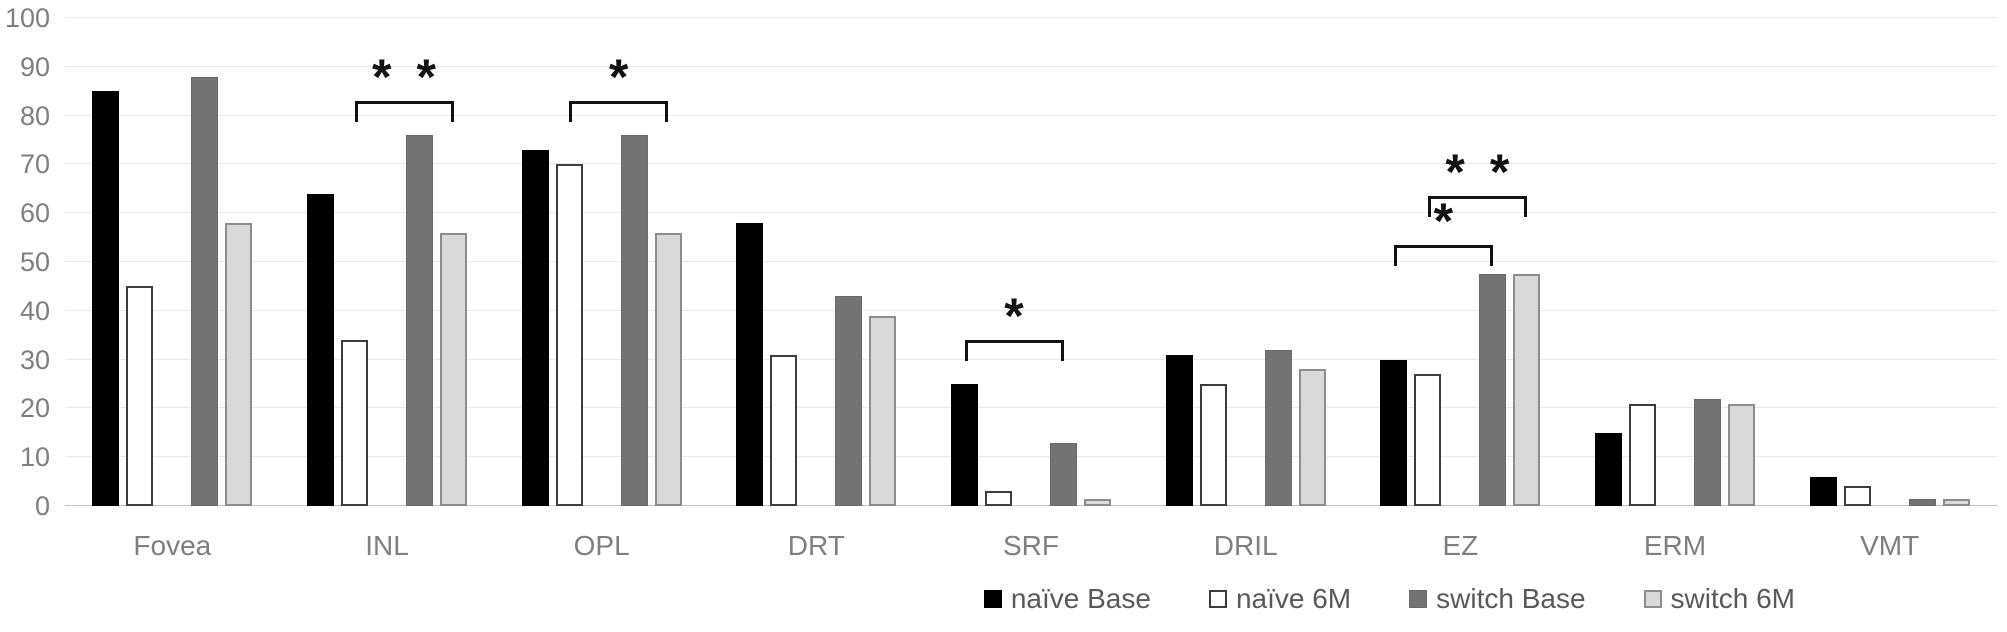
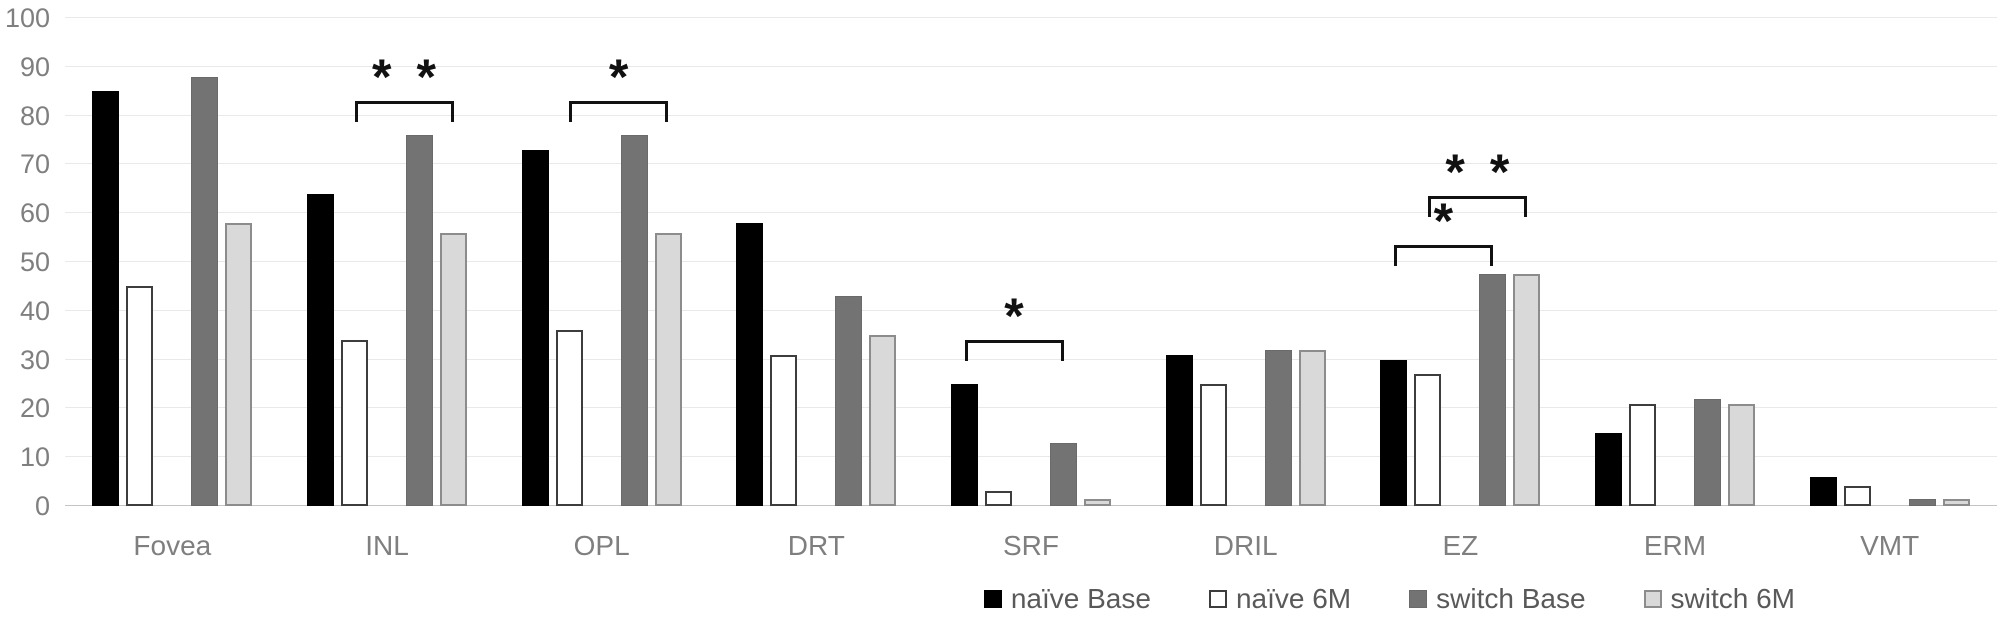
naïve 6M/OPL: 70 -> 36
switch 6M/DRT: 39 -> 35
switch 6M/DRIL: 28 -> 32
